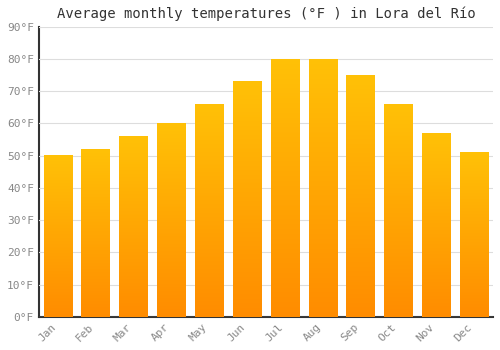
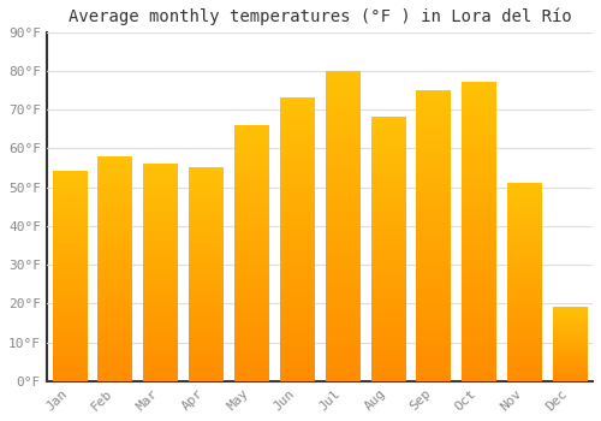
Jan: 50°F -> 54°F
Feb: 52°F -> 58°F
Apr: 60°F -> 55°F
Aug: 80°F -> 68°F
Oct: 66°F -> 77°F
Nov: 57°F -> 51°F
Dec: 51°F -> 19°F
